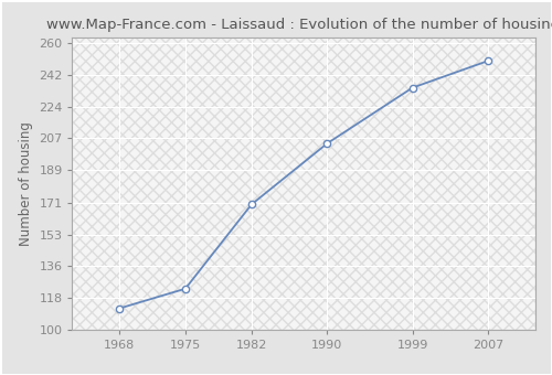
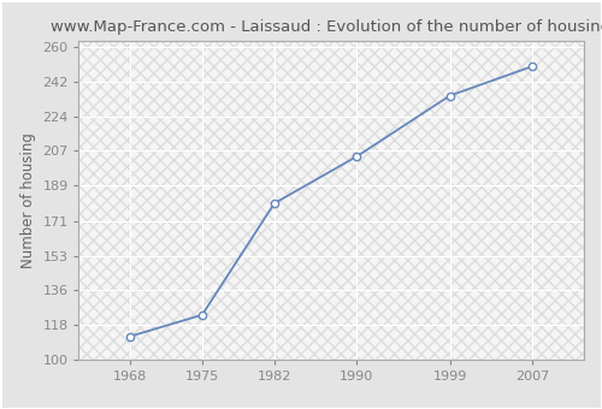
1982: 170 -> 180
